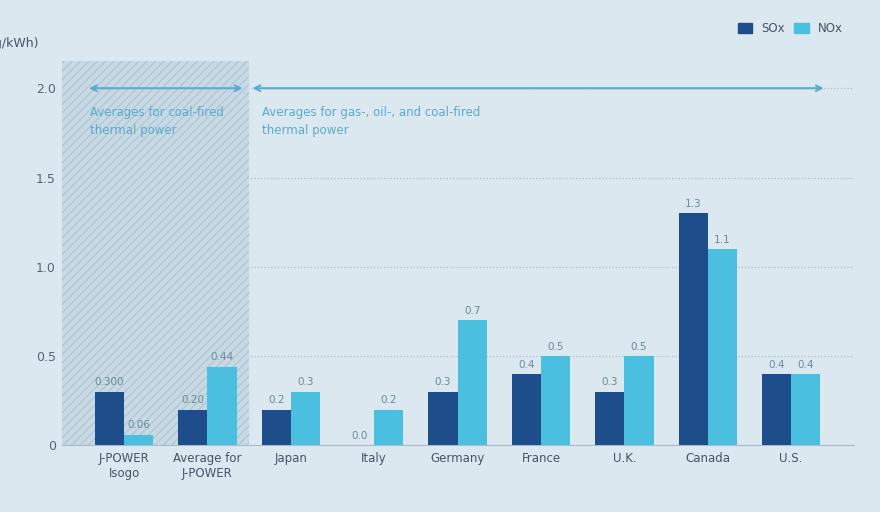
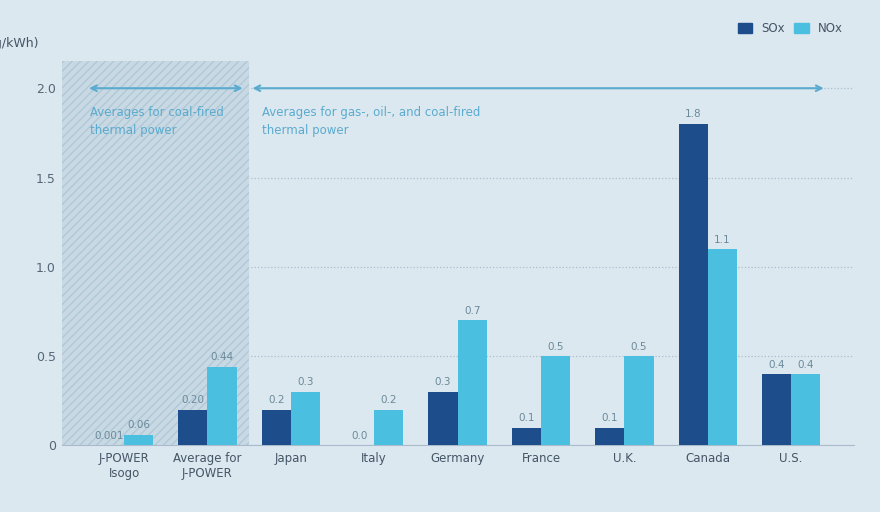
SOx/J-POWER Isogo: 0.300 -> 0.001
SOx/France: 0.4 -> 0.1
SOx/U.K.: 0.3 -> 0.1
SOx/Canada: 1.3 -> 1.8
